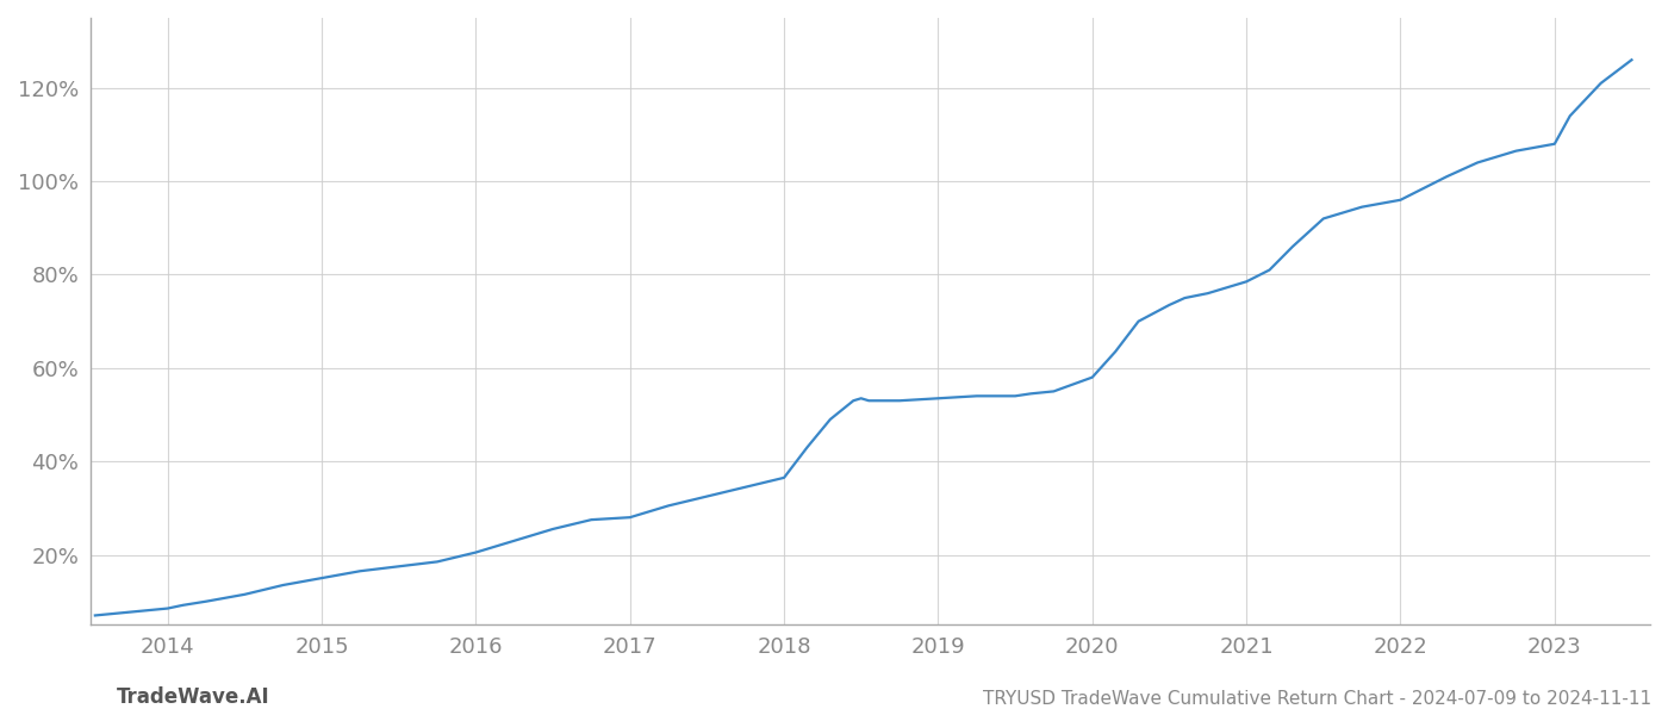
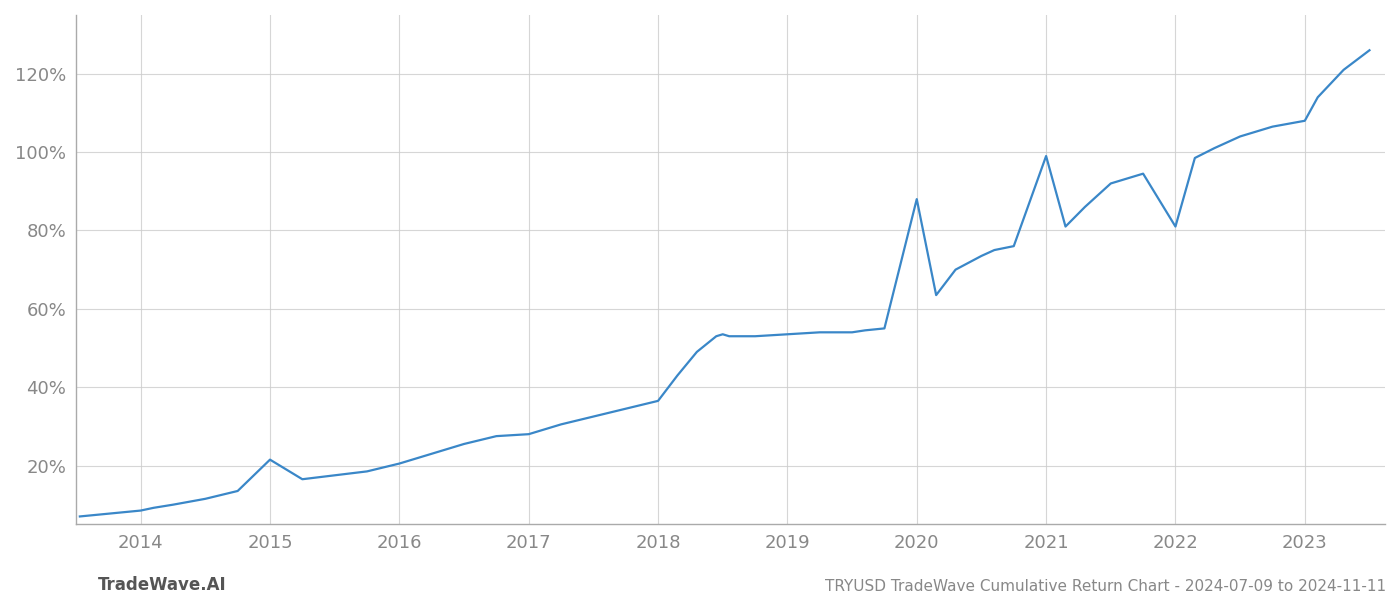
2015: 15.0% -> 21.5%
2020: 58.0% -> 88.0%
2021: 78.5% -> 99.0%
2022: 96.0% -> 81.0%
